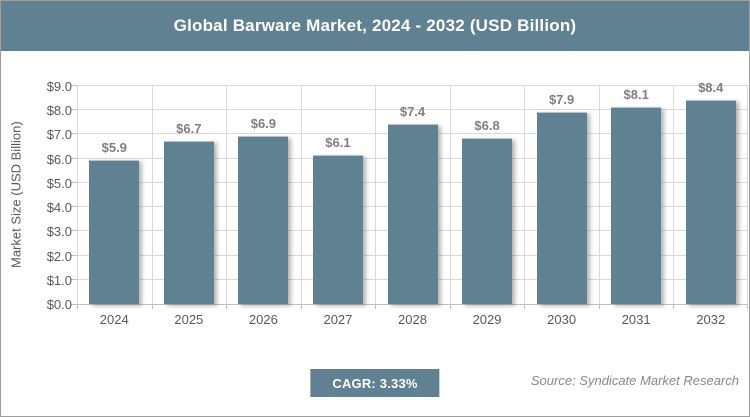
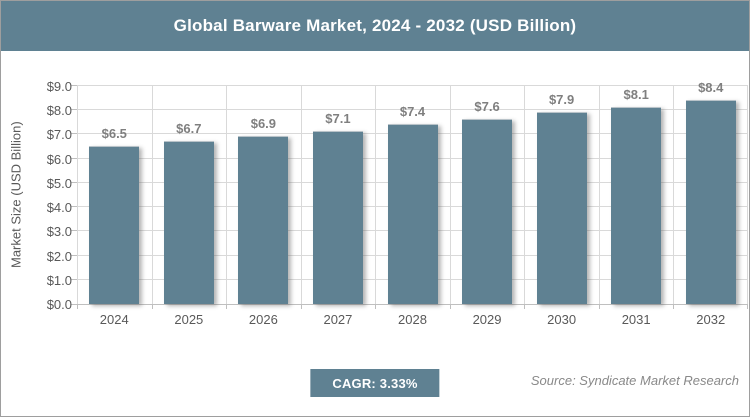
2024: $5.9 -> $6.5
2027: $6.1 -> $7.1
2029: $6.8 -> $7.6
